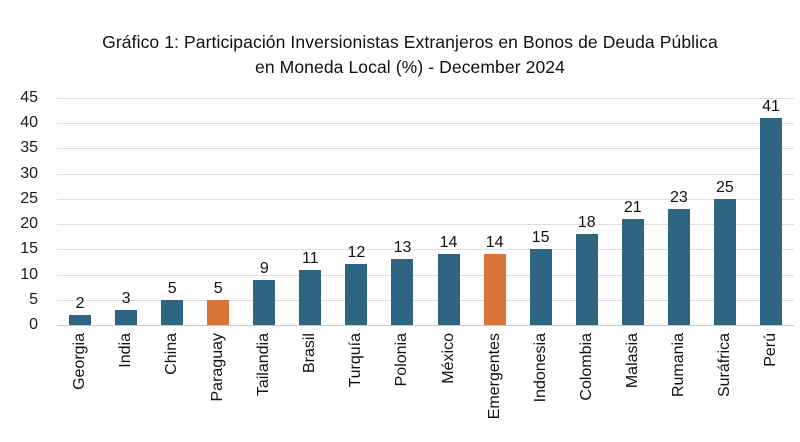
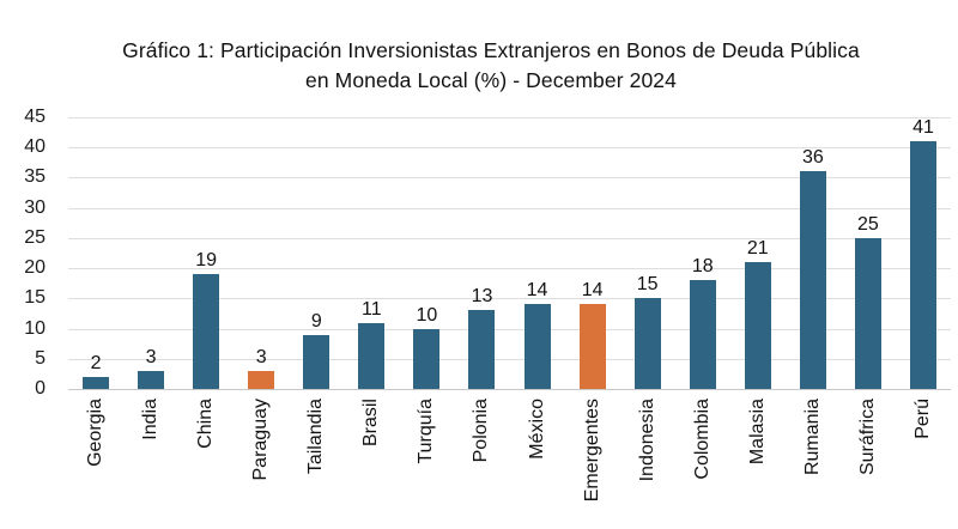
China: 5 -> 19
Paraguay: 5 -> 3
Turquía: 12 -> 10
Rumania: 23 -> 36
